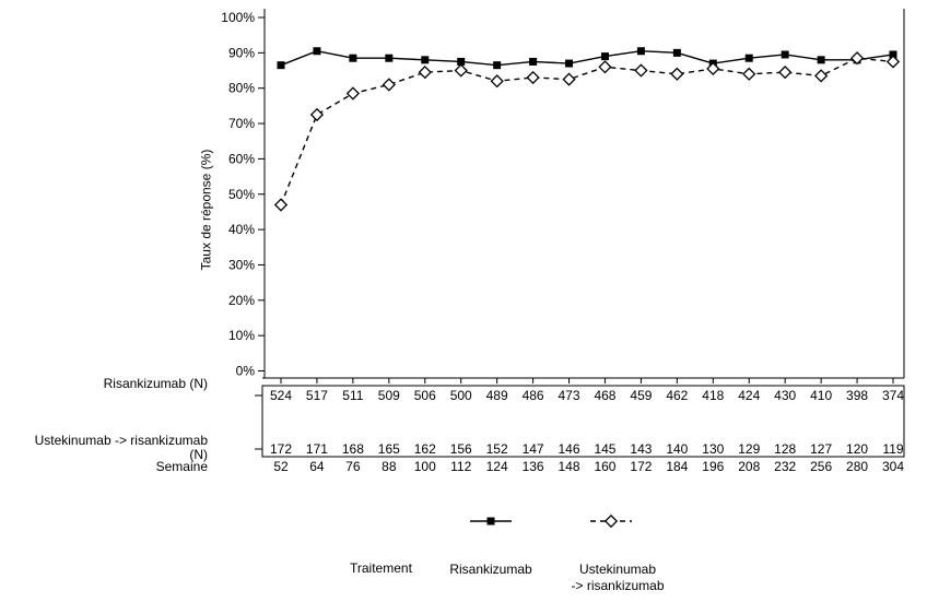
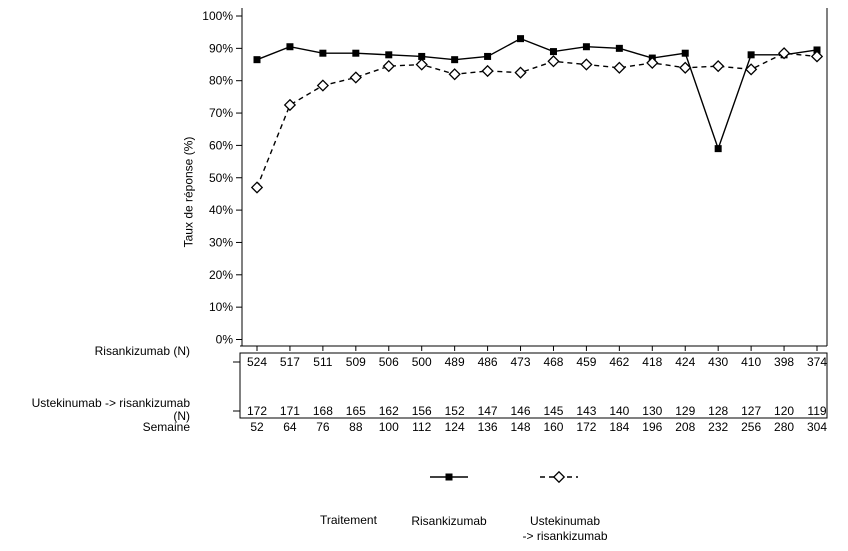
Risankizumab/148: 87% -> 93%
Risankizumab/232: 90% -> 59%
